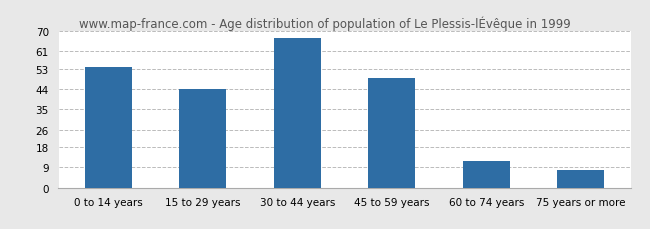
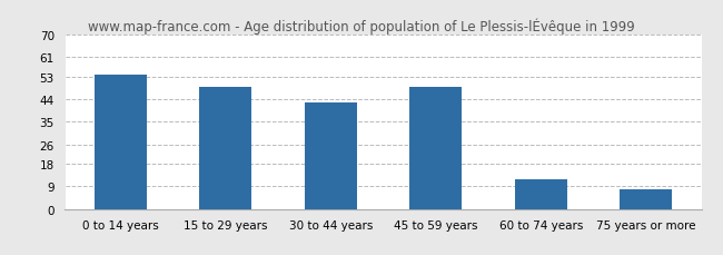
15 to 29 years: 44 -> 49
30 to 44 years: 67 -> 43
